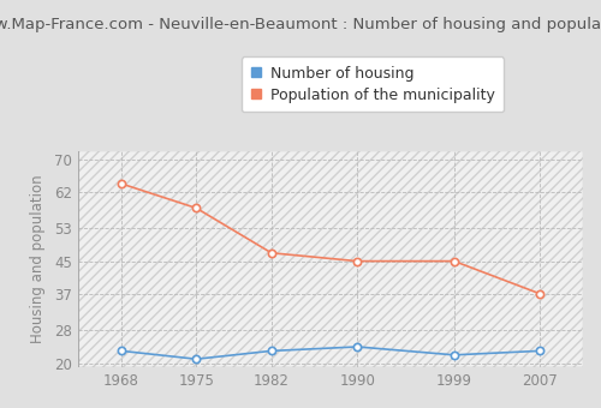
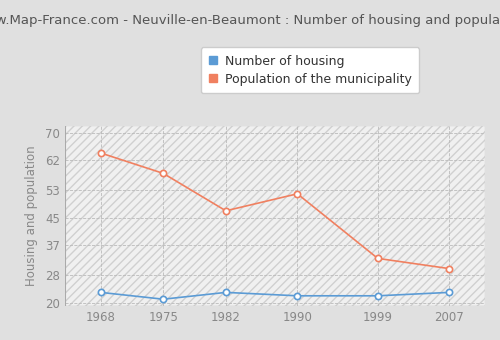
Number of housing/1990: 24 -> 22
Population of the municipality/1990: 45 -> 52
Population of the municipality/1999: 45 -> 33
Population of the municipality/2007: 37 -> 30
